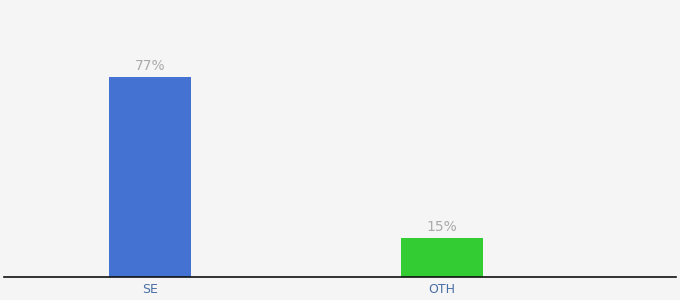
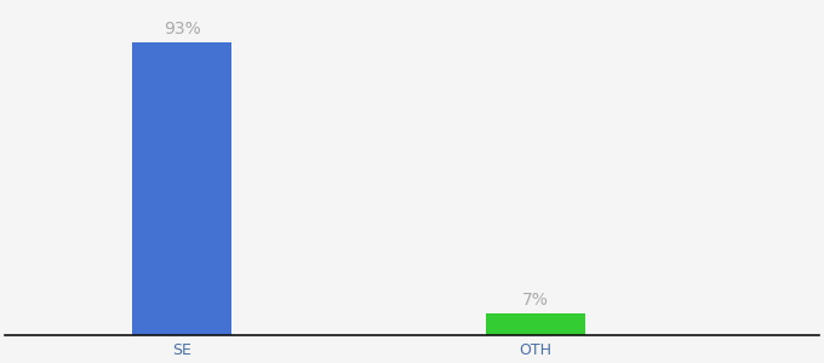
SE: 77% -> 93%
OTH: 15% -> 7%
